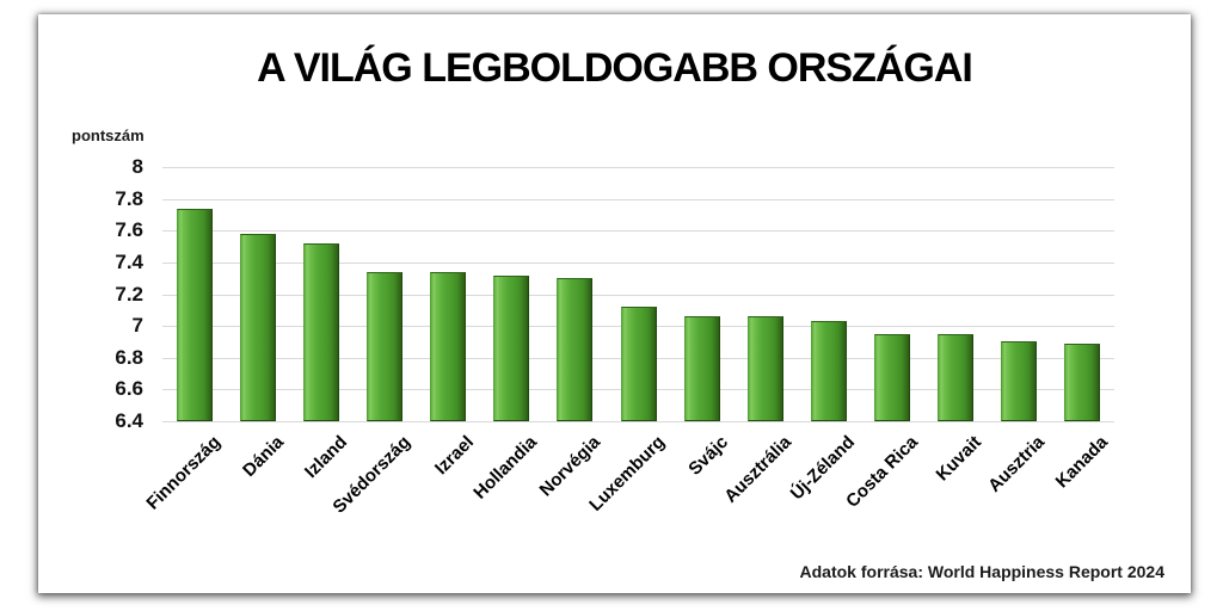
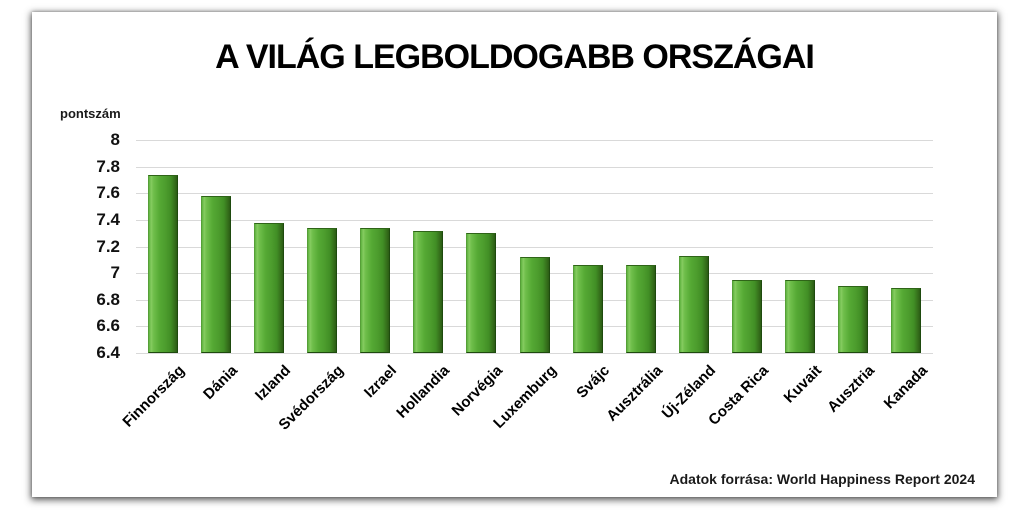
Izland: 7.52 -> 7.38
Új-Zéland: 7.03 -> 7.13
